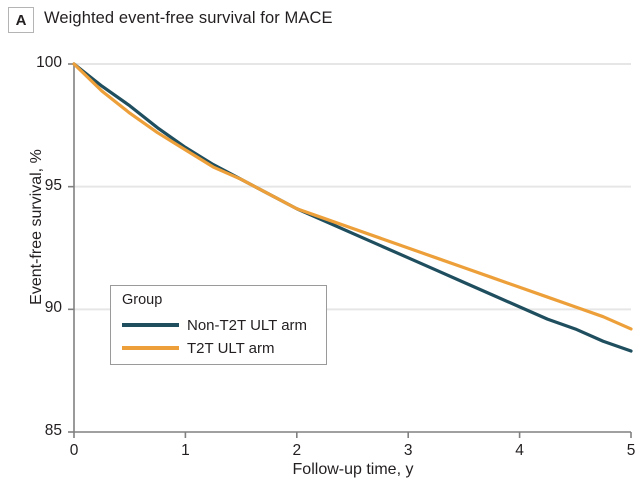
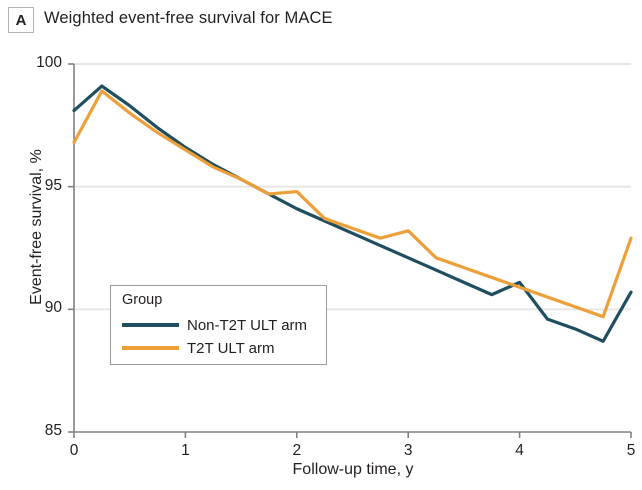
Non-T2T ULT arm/0: 100.0 -> 98.1
T2T ULT arm/0: 100.0 -> 96.8
T2T ULT arm/2: 94.1 -> 94.8
T2T ULT arm/3: 92.5 -> 93.2
Non-T2T ULT arm/4: 90.1 -> 91.1
Non-T2T ULT arm/5: 88.3 -> 90.7
T2T ULT arm/5: 89.2 -> 92.9
